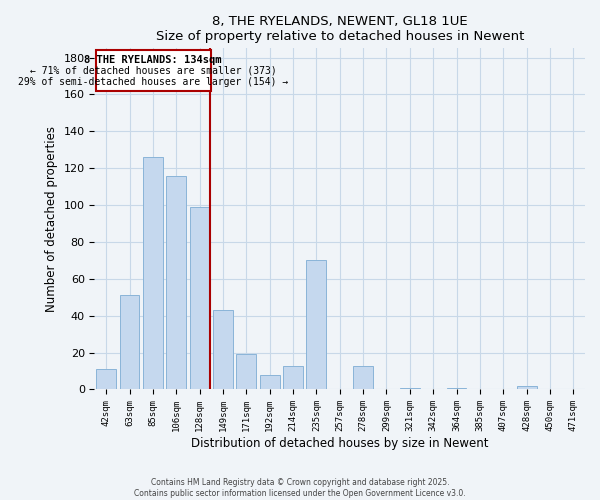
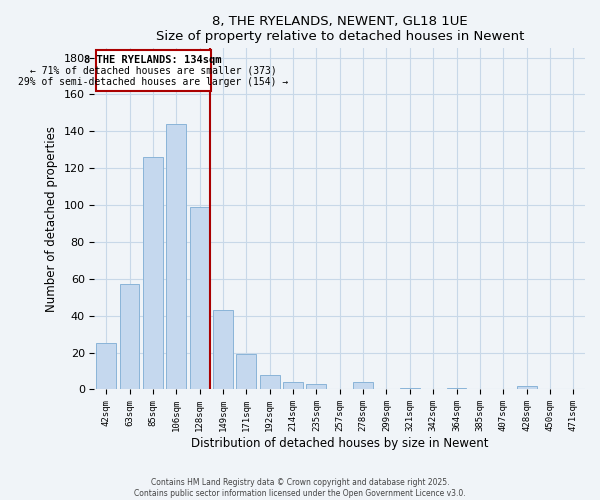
42sqm: 11 -> 25
63sqm: 51 -> 57
106sqm: 116 -> 144
214sqm: 13 -> 4
235sqm: 70 -> 3
278sqm: 13 -> 4
